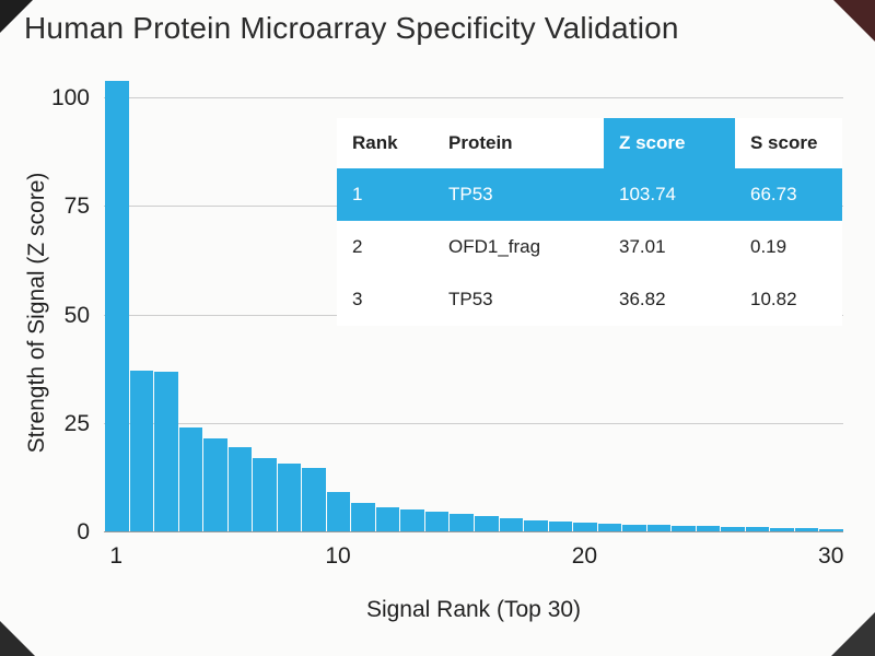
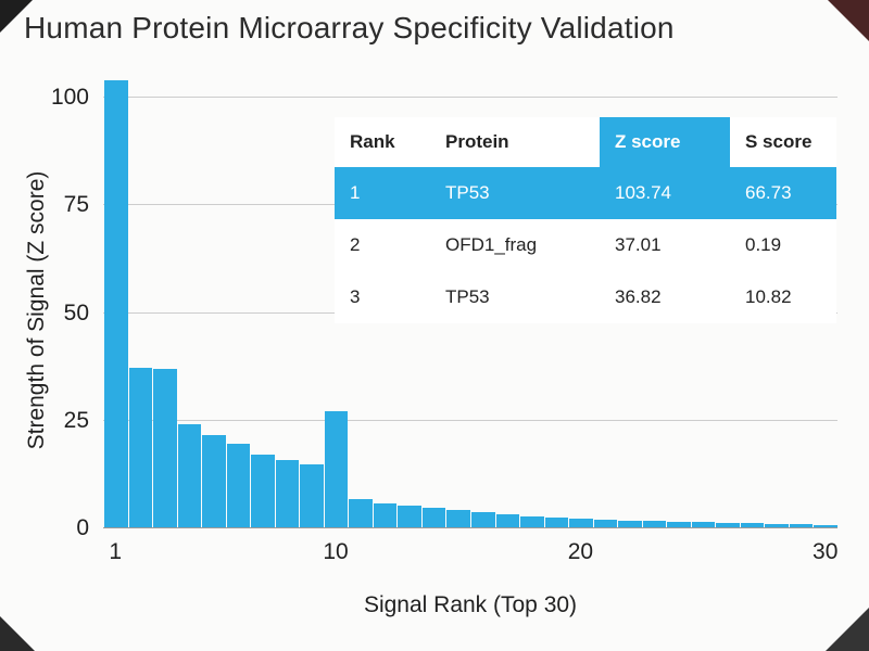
10: 9 -> 27
